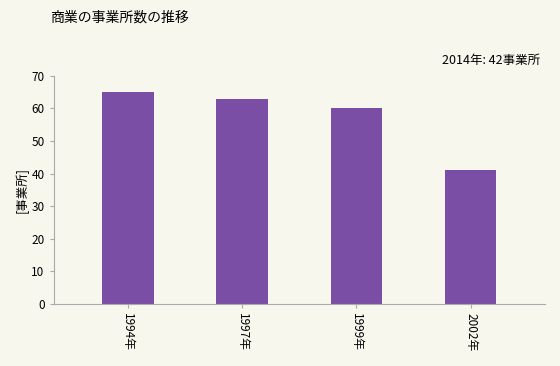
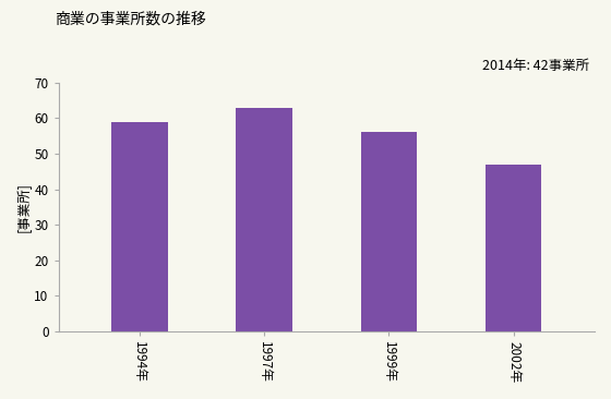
1994年: 65 -> 59
1999年: 60 -> 56
2002年: 41 -> 47
